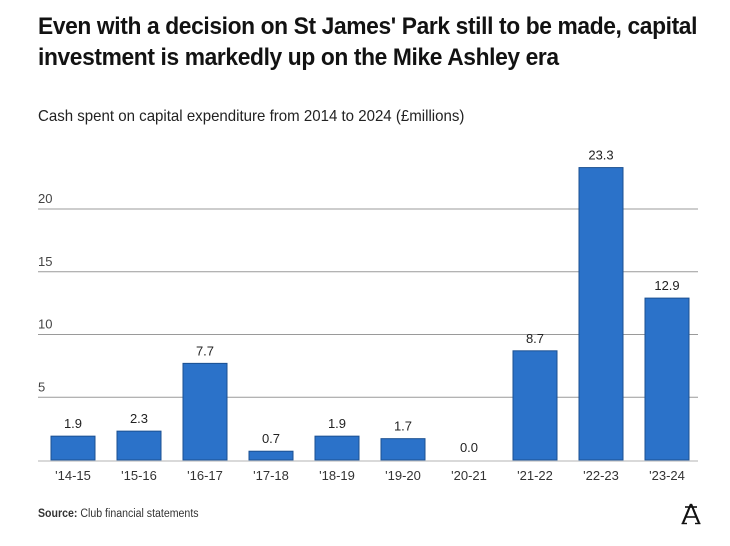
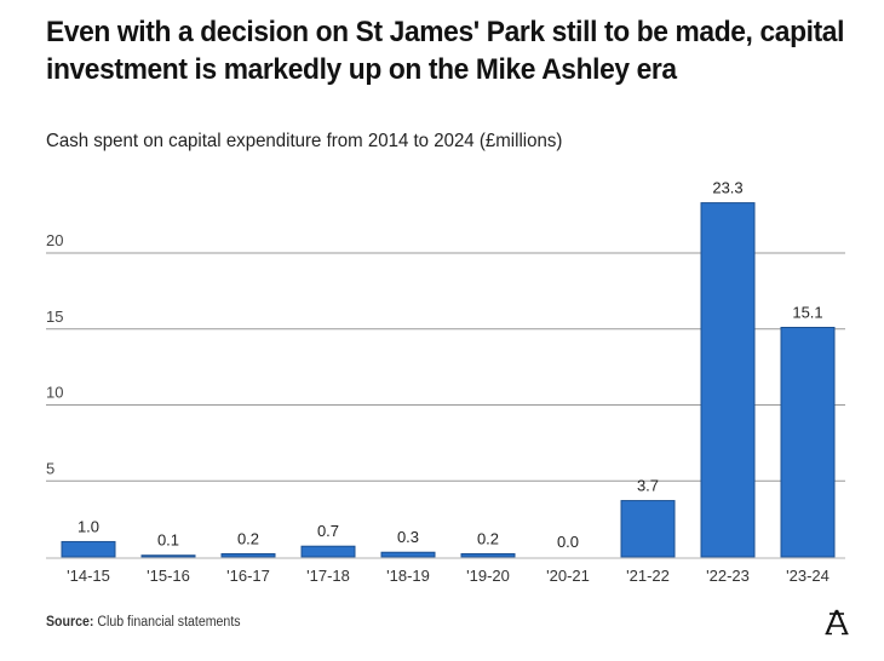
'14-15: 1.9 -> 1.0
'15-16: 2.3 -> 0.1
'16-17: 7.7 -> 0.2
'18-19: 1.9 -> 0.3
'19-20: 1.7 -> 0.2
'21-22: 8.7 -> 3.7
'23-24: 12.9 -> 15.1
